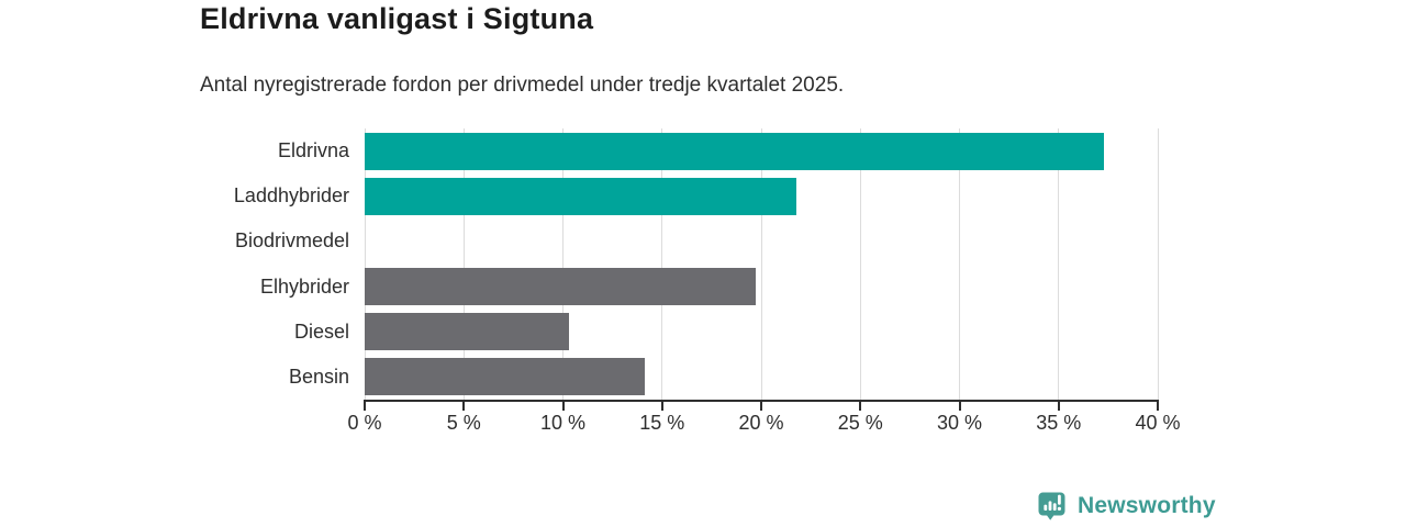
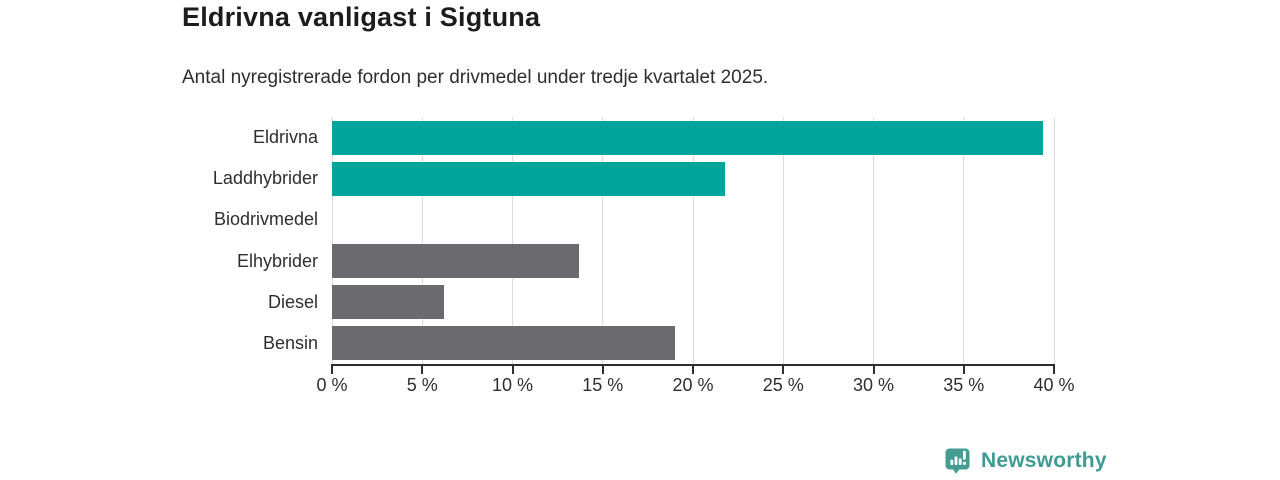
Eldrivna: 37.3% -> 39.4%
Elhybrider: 19.7% -> 13.7%
Diesel: 10.3% -> 6.2%
Bensin: 14.1% -> 19.0%
